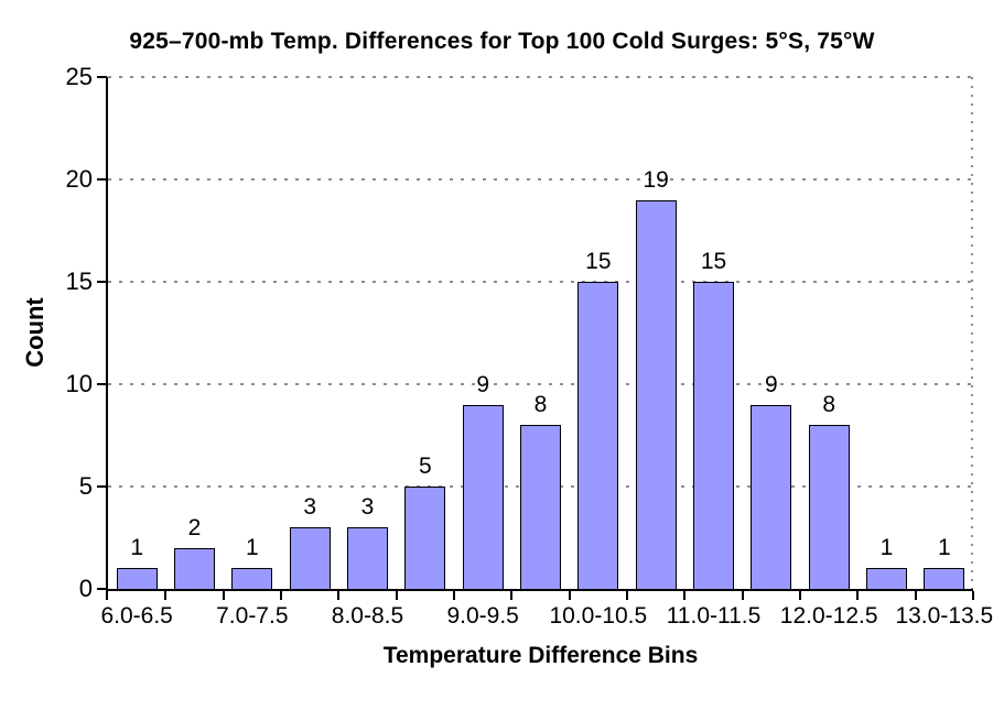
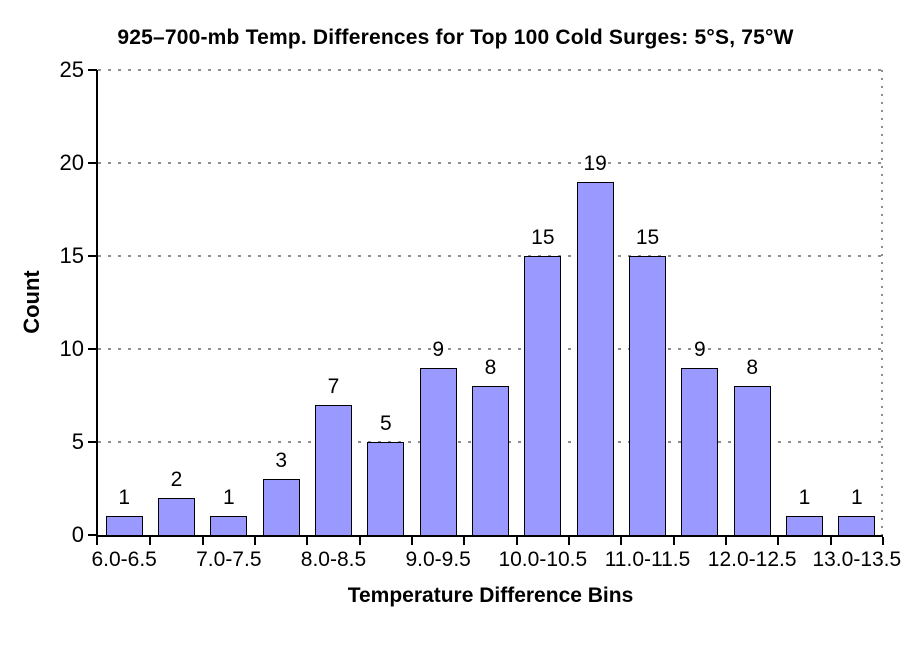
8.0-8.5: 3 -> 7
